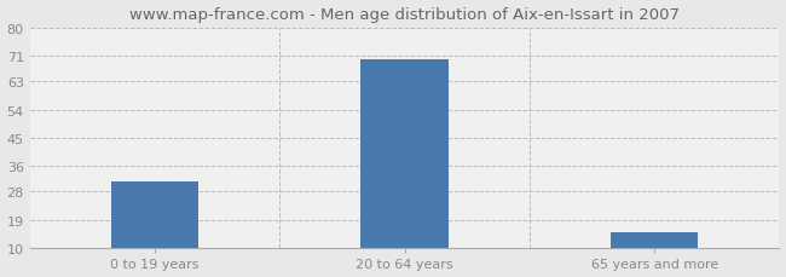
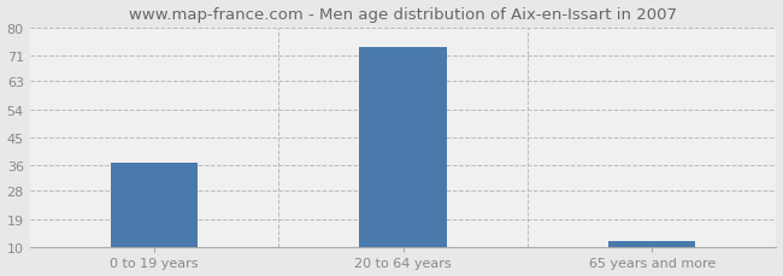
0 to 19 years: 31 -> 37
20 to 64 years: 70 -> 74
65 years and more: 15 -> 12
